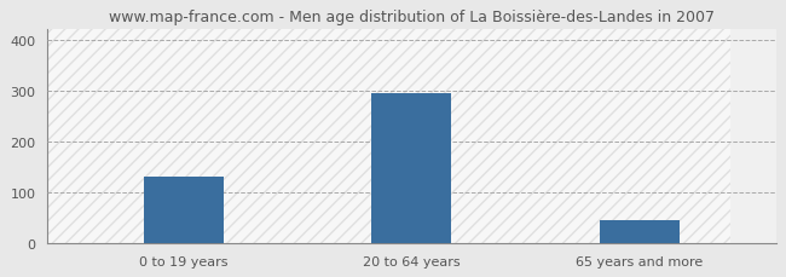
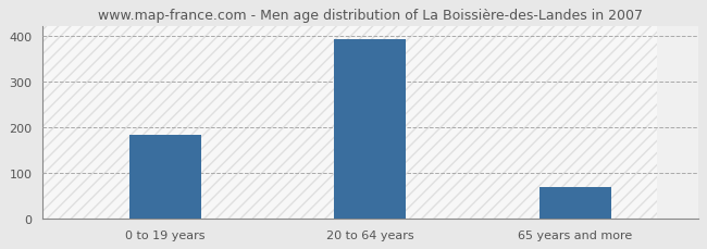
0 to 19 years: 130 -> 183
20 to 64 years: 295 -> 393
65 years and more: 45 -> 68
